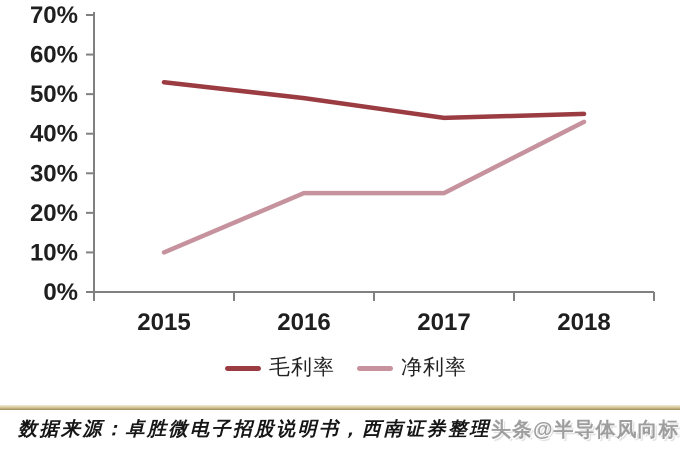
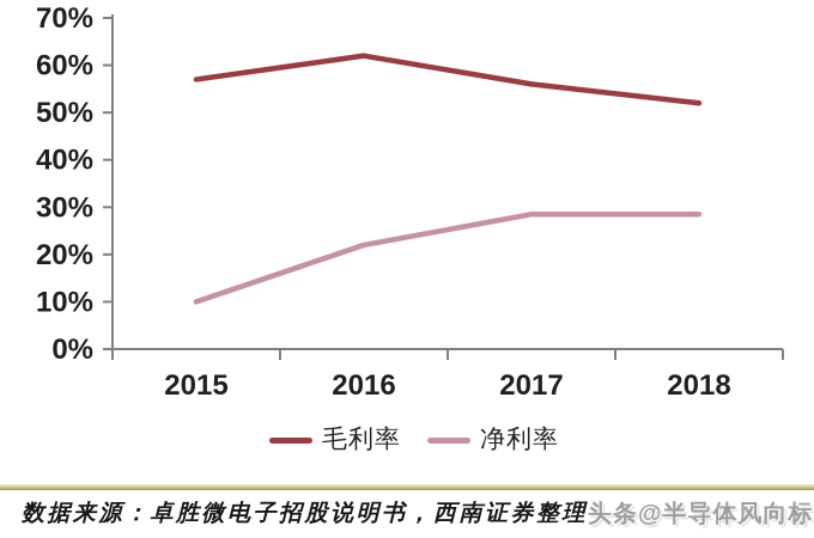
毛利率/2015: 53% -> 57%
毛利率/2016: 49% -> 62%
净利率/2016: 25% -> 22%
毛利率/2017: 44% -> 56%
净利率/2017: 25% -> 28%
毛利率/2018: 45% -> 52%
净利率/2018: 43% -> 28%
